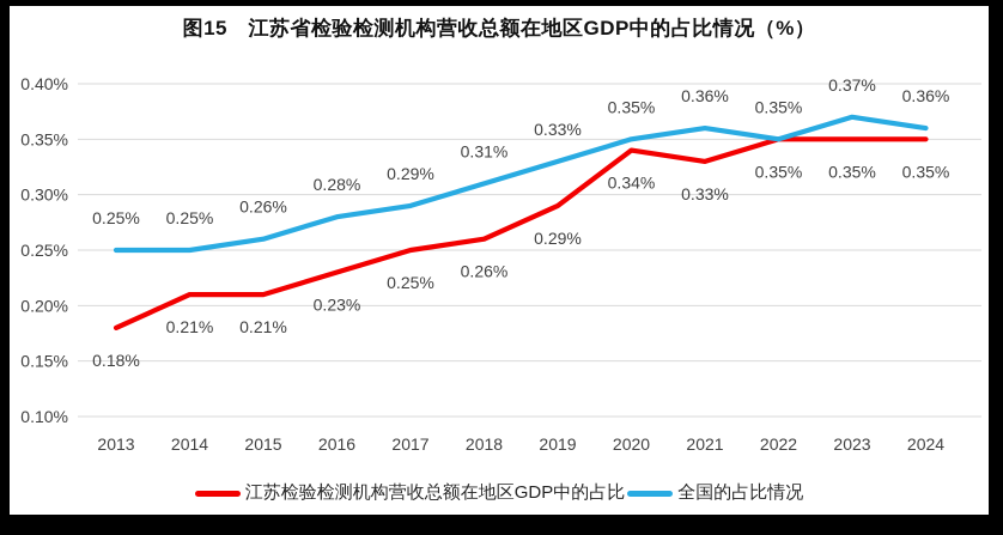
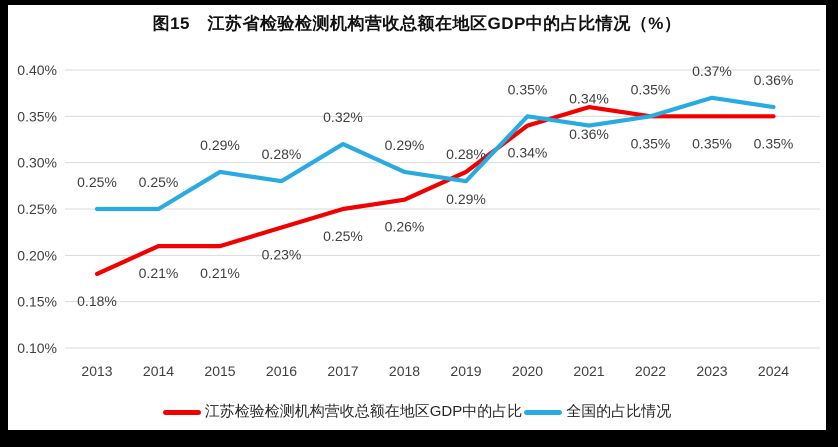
全国的占比情况/2015: 0.26% -> 0.29%
全国的占比情况/2017: 0.29% -> 0.32%
全国的占比情况/2018: 0.31% -> 0.29%
全国的占比情况/2019: 0.33% -> 0.28%
江苏检验检测机构营收总额在地区GDP中的占比/2021: 0.33% -> 0.36%
全国的占比情况/2021: 0.36% -> 0.34%
